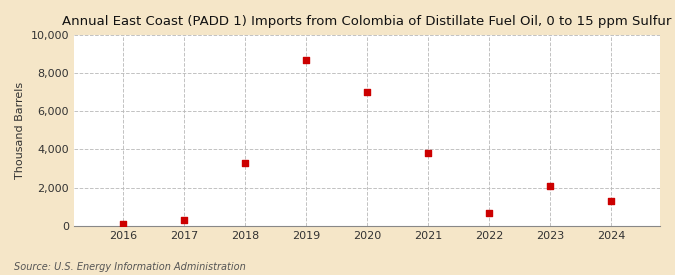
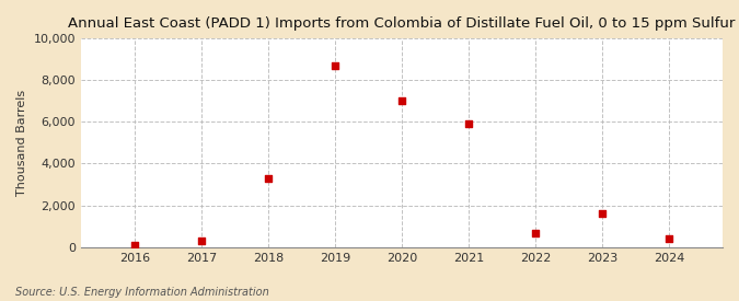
2021: 3,800 -> 5,900
2023: 2,100 -> 1,600
2024: 1,300 -> 400
